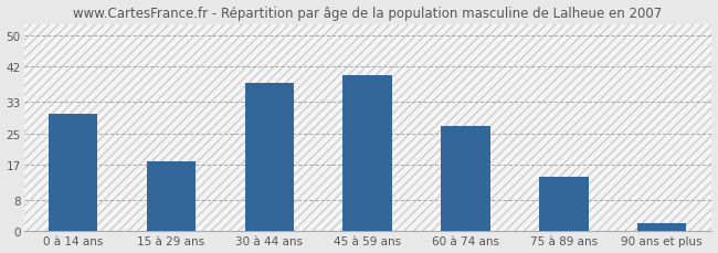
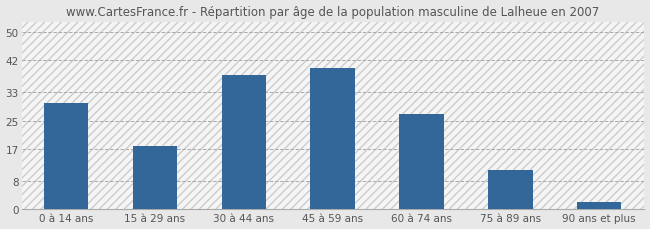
75 à 89 ans: 14 -> 11
